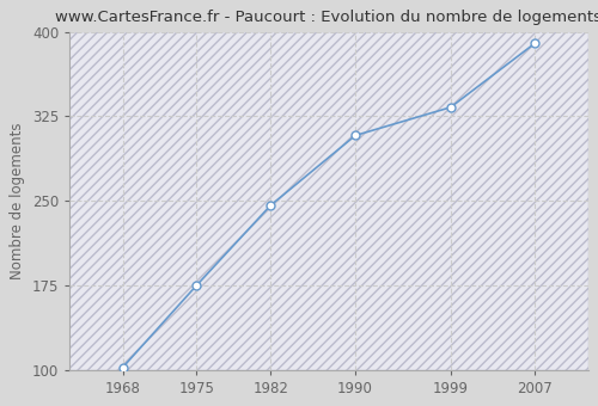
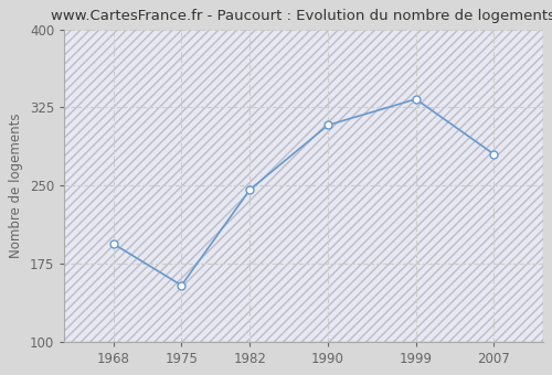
1968: 102 -> 194
1975: 175 -> 154
2007: 390 -> 280
